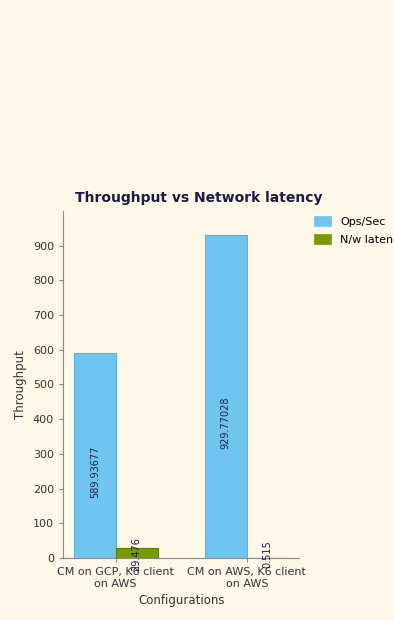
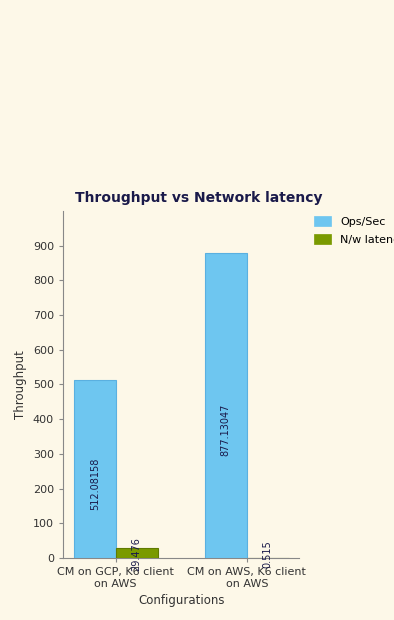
Ops/Sec/CM on GCP, K6 client on AWS: 589.93677 -> 512.08158
Ops/Sec/CM on AWS, K6 client on AWS: 929.77028 -> 877.13047
